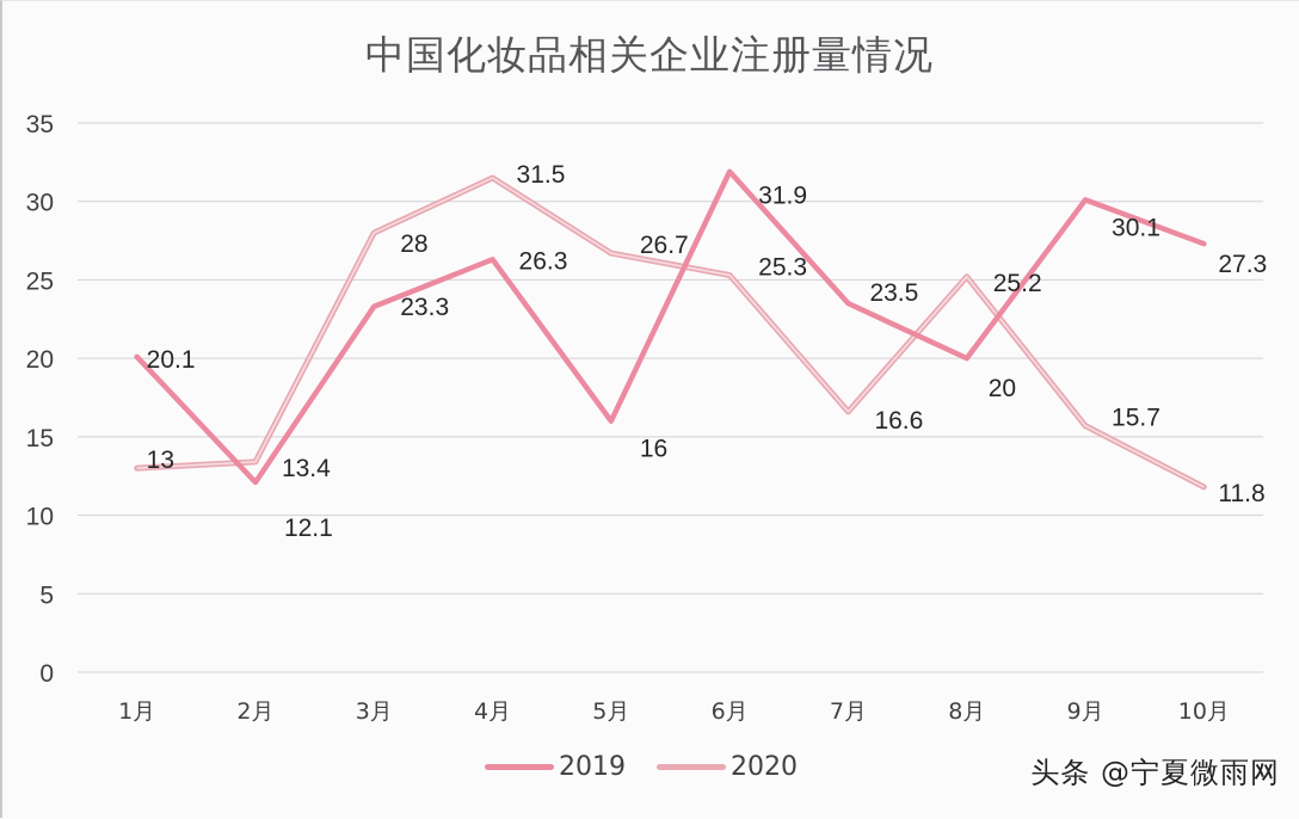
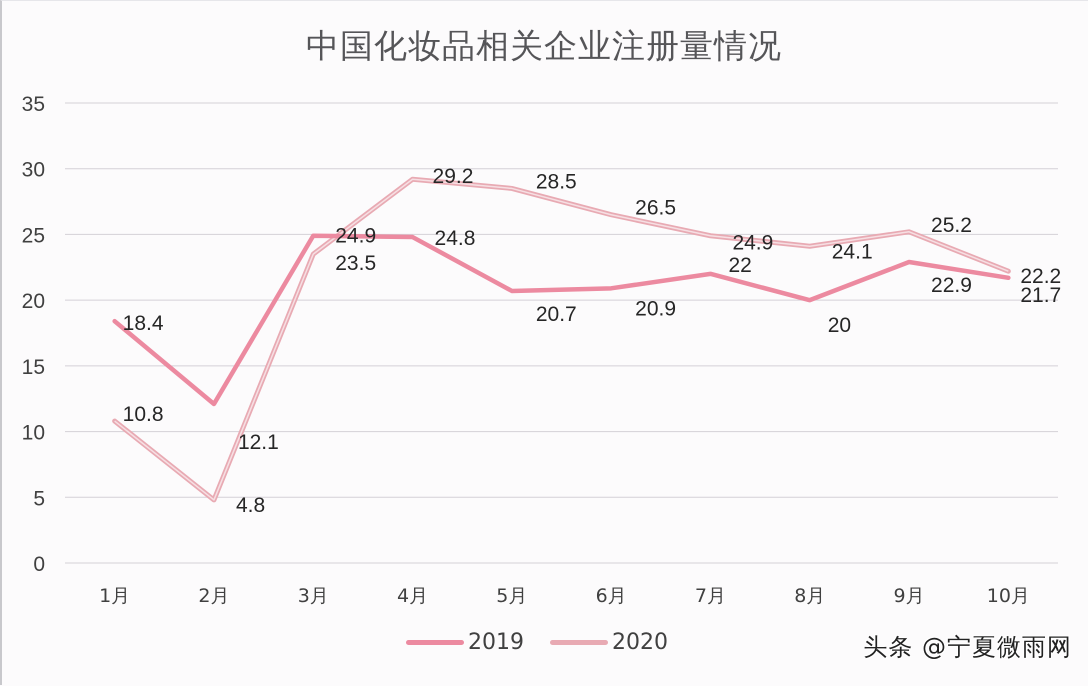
2019/1月: 20.1 -> 18.4
2020/1月: 13 -> 10.8
2020/2月: 13.4 -> 4.8
2019/3月: 23.3 -> 24.9
2020/3月: 28 -> 23.5
2019/4月: 26.3 -> 24.8
2020/4月: 31.5 -> 29.2
2019/5月: 16 -> 20.7
2020/5月: 26.7 -> 28.5
2019/6月: 31.9 -> 20.9
2020/6月: 25.3 -> 26.5
2019/7月: 23.5 -> 22
2020/7月: 16.6 -> 24.9
2020/8月: 25.2 -> 24.1
2019/9月: 30.1 -> 22.9
2020/9月: 15.7 -> 25.2
2019/10月: 27.3 -> 21.7
2020/10月: 11.8 -> 22.2
